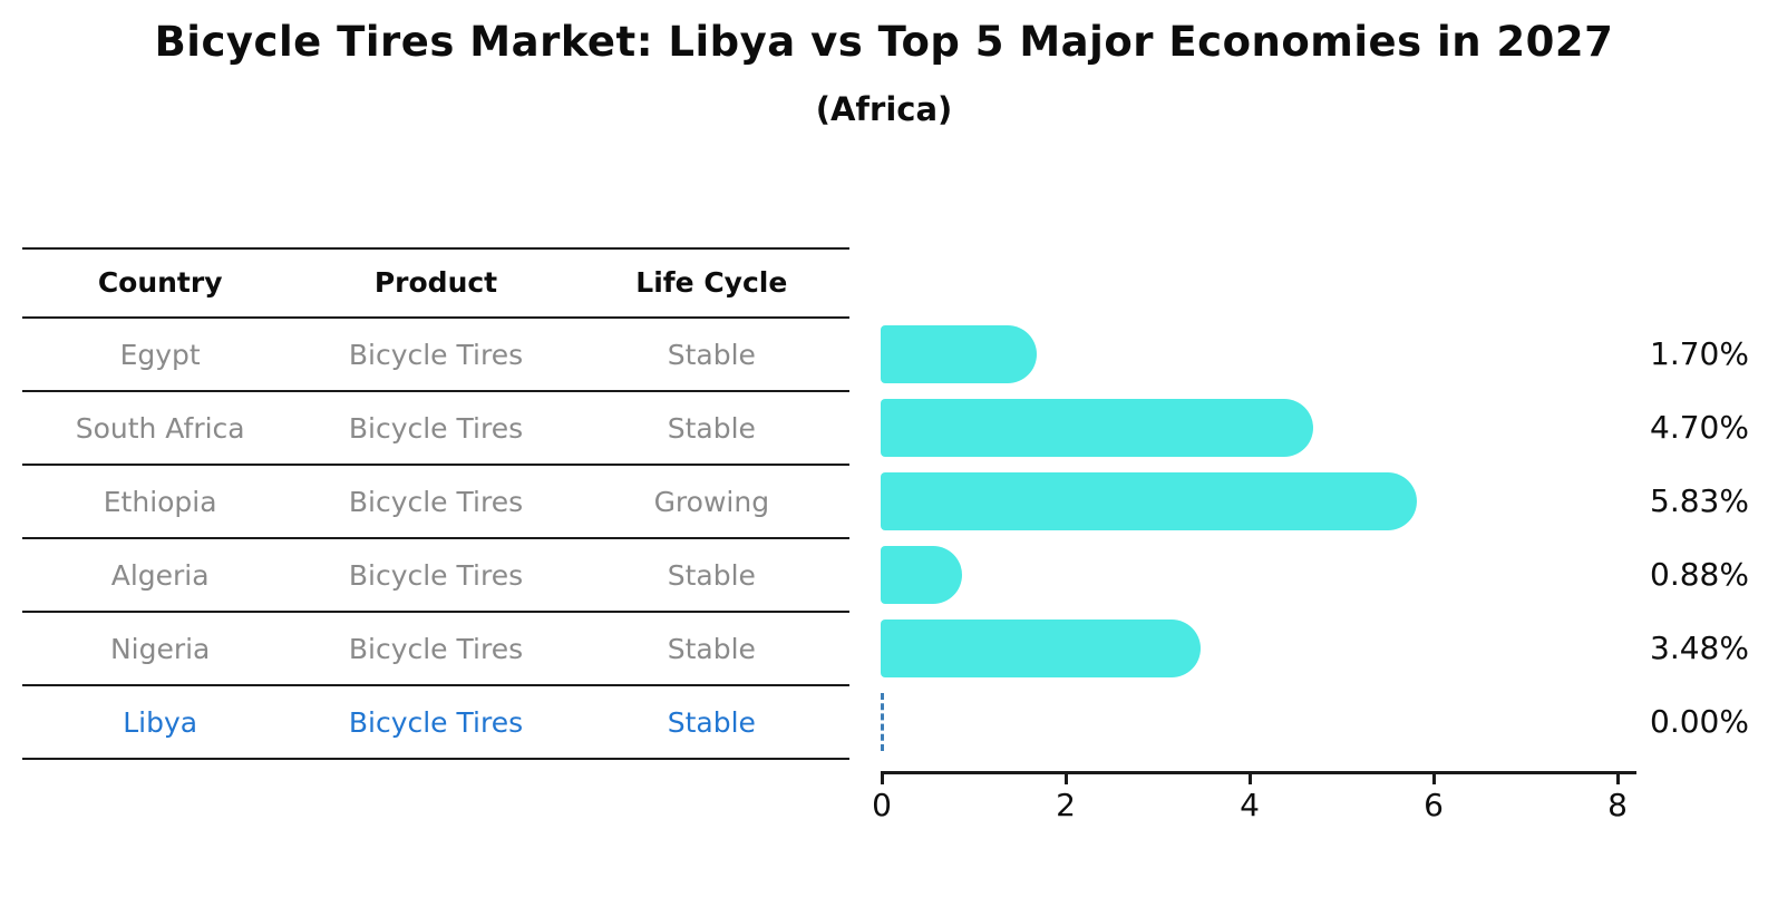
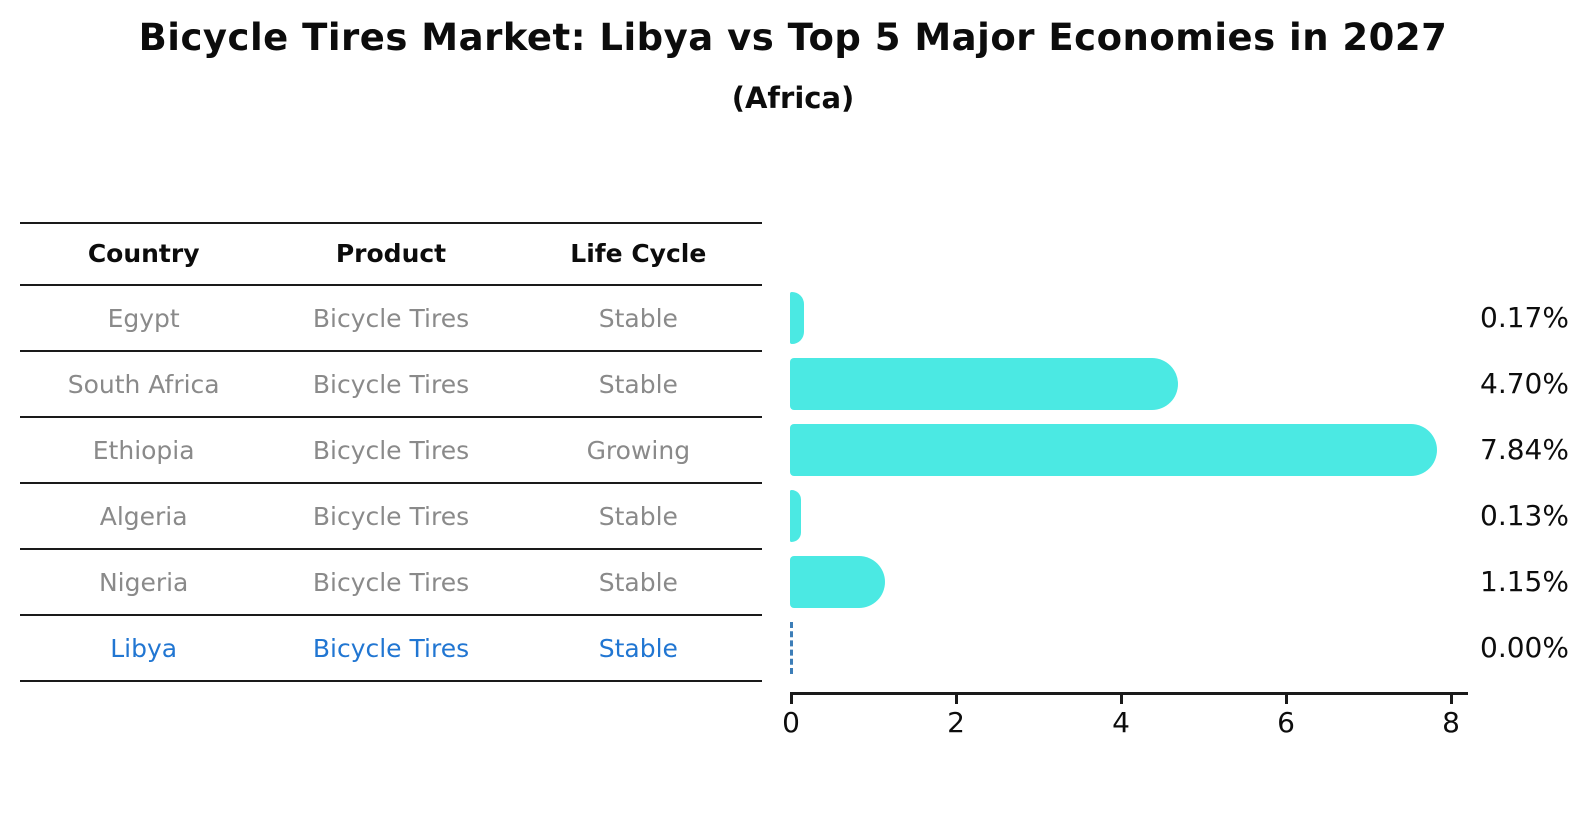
Egypt: 1.70% -> 0.17%
Ethiopia: 5.83% -> 7.84%
Algeria: 0.88% -> 0.13%
Nigeria: 3.48% -> 1.15%
